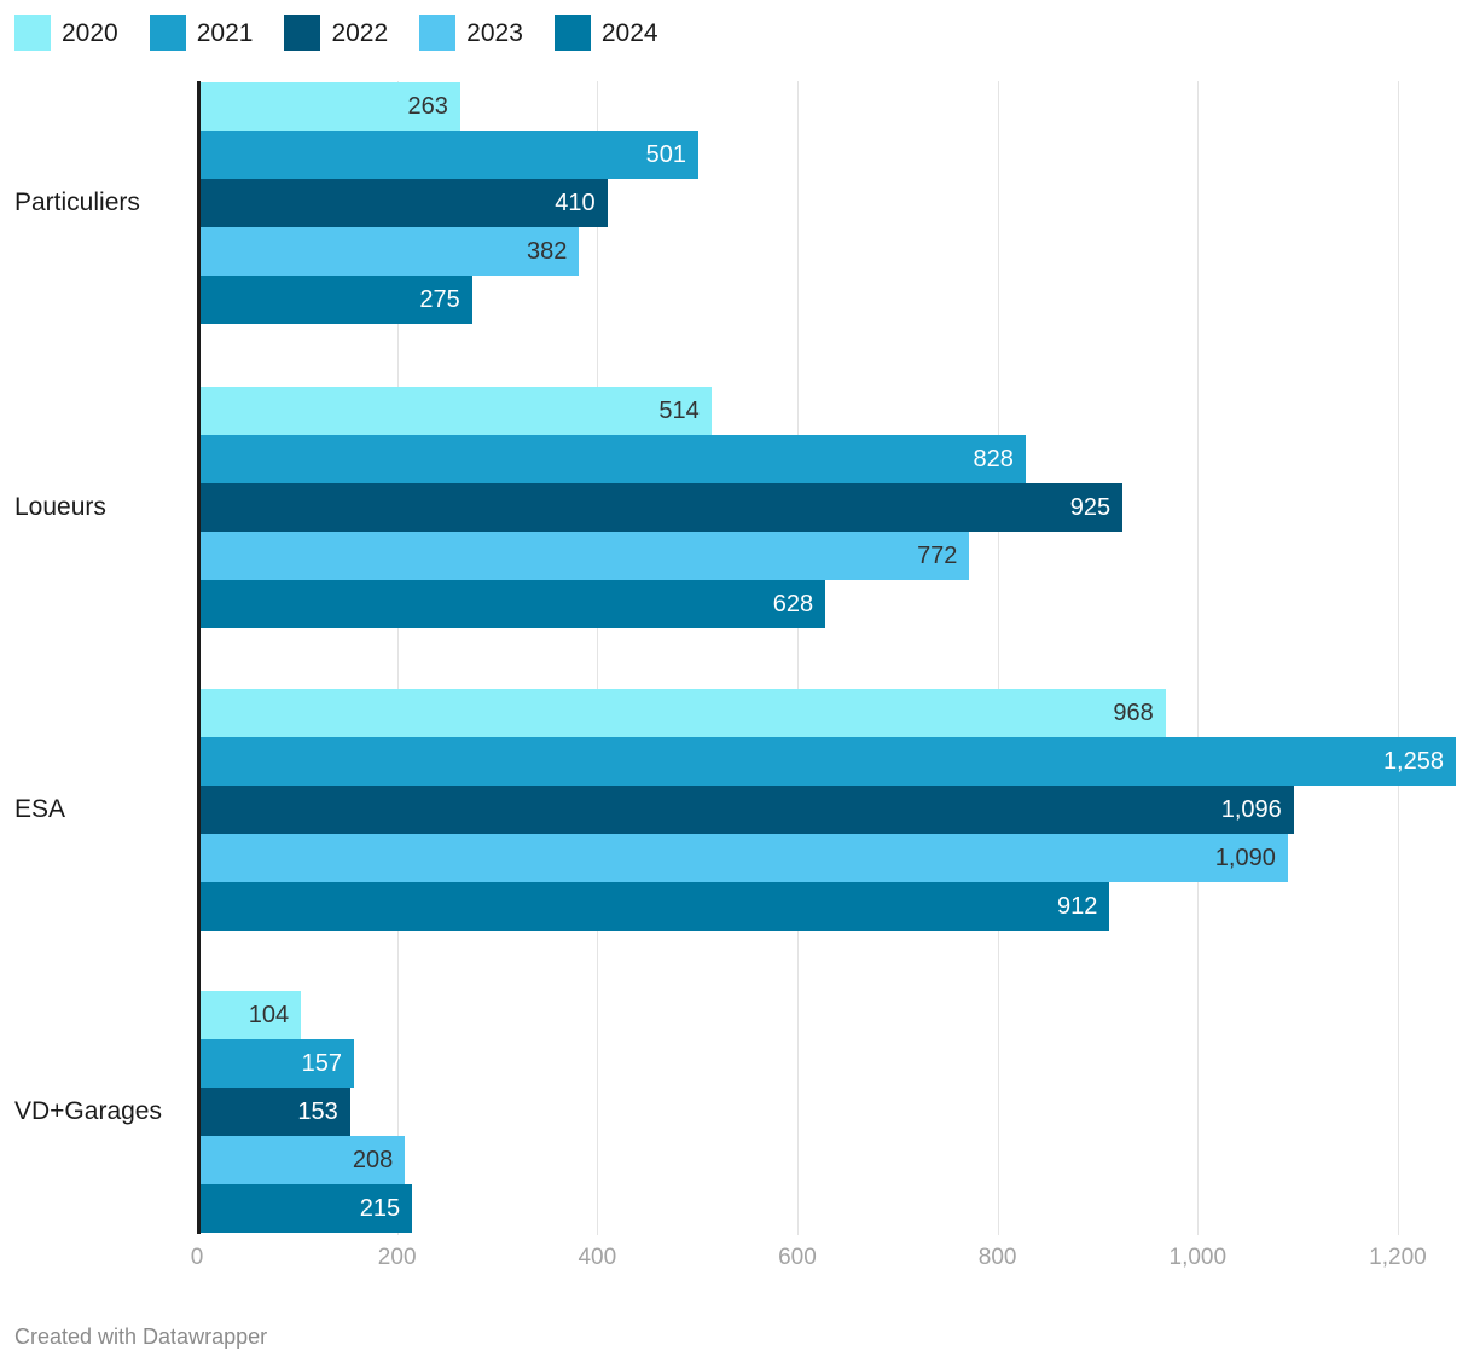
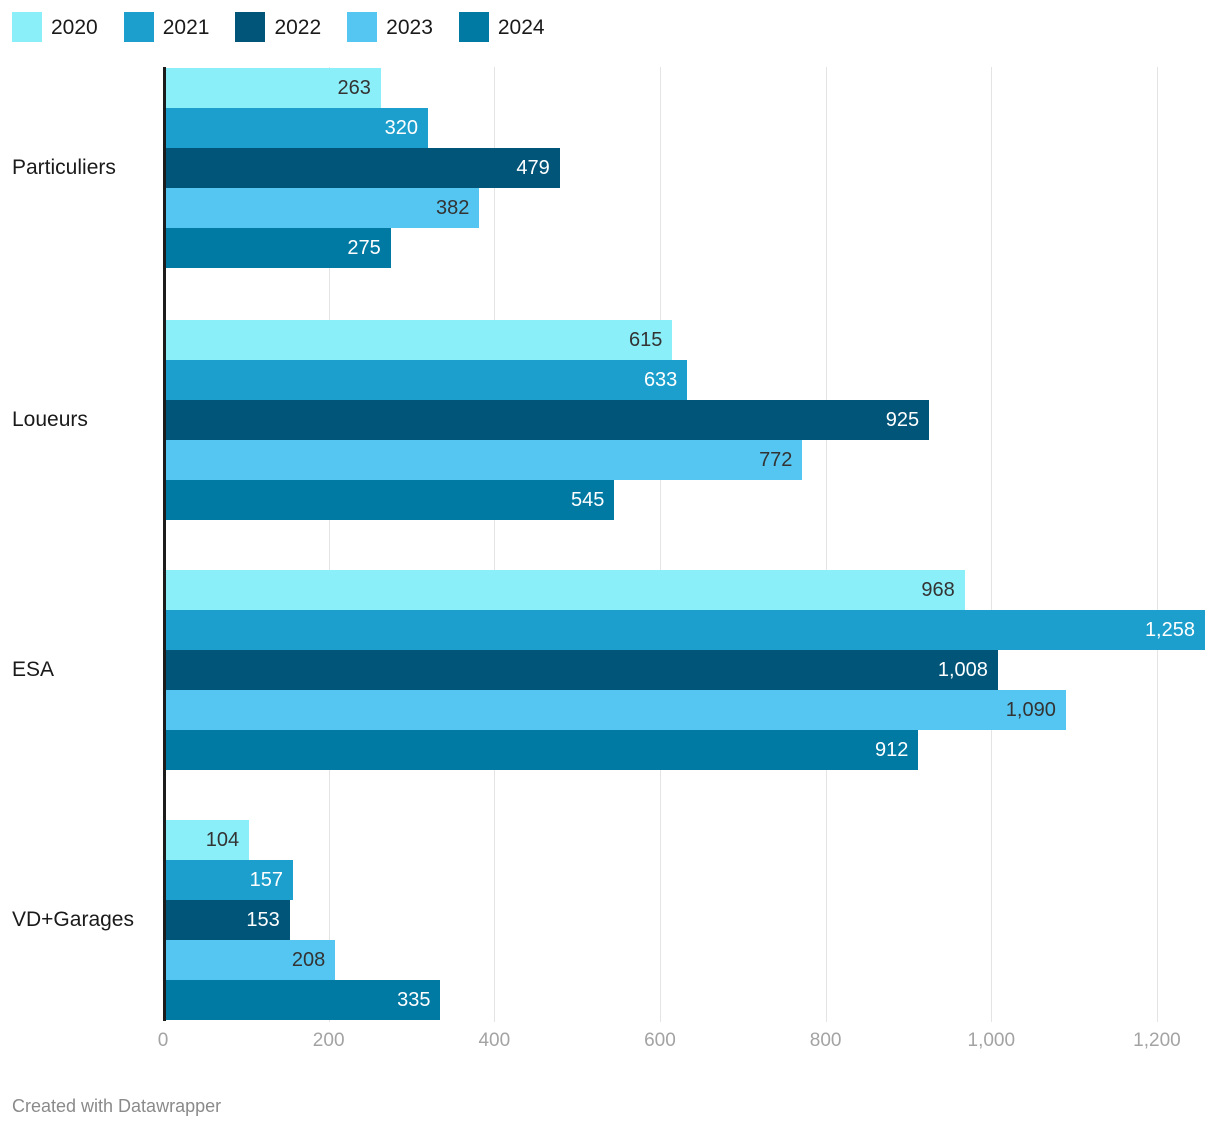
2021/Particuliers: 501 -> 320
2022/Particuliers: 410 -> 479
2020/Loueurs: 514 -> 615
2021/Loueurs: 828 -> 633
2024/Loueurs: 628 -> 545
2022/ESA: 1,096 -> 1,008
2024/VD+Garages: 215 -> 335
